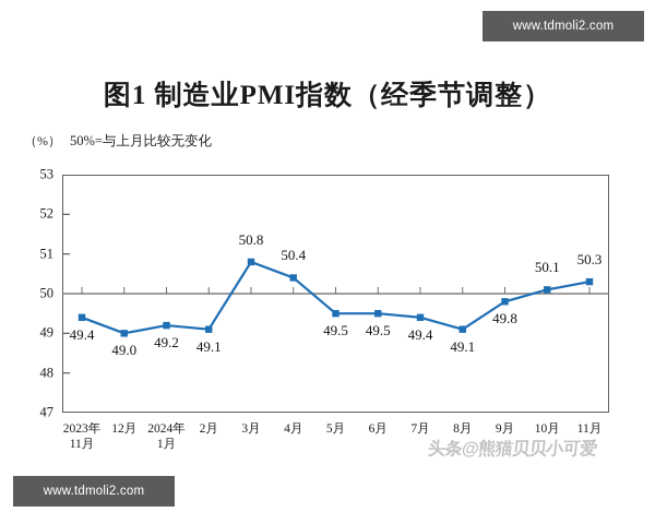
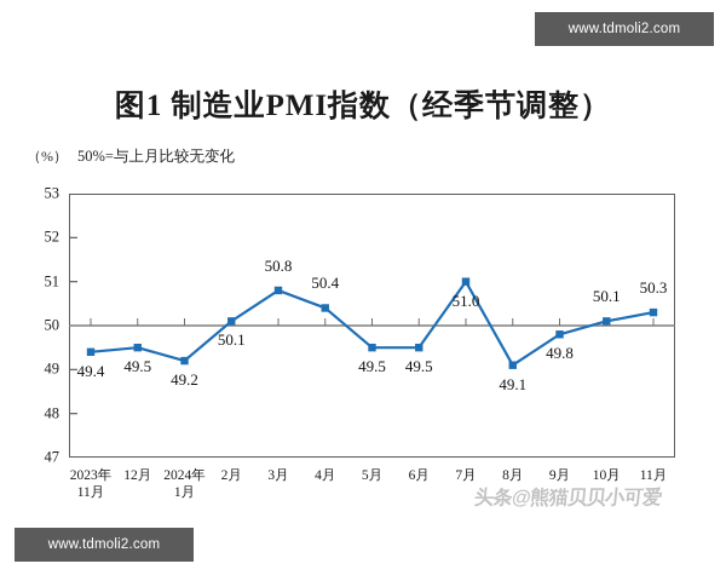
12月: 49.0 -> 49.5
2月: 49.1 -> 50.1
7月: 49.4 -> 51.0
